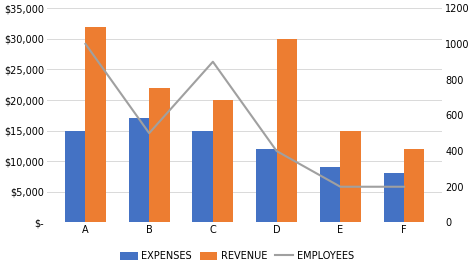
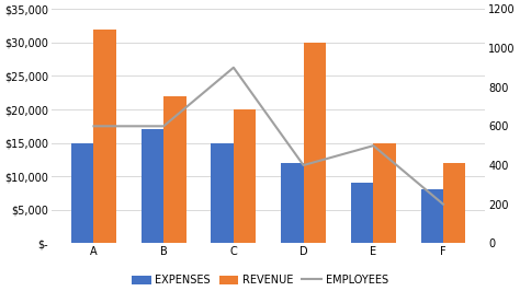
EMPLOYEES/A: 1000 -> 600
EMPLOYEES/B: 500 -> 600
EMPLOYEES/E: 200 -> 500
